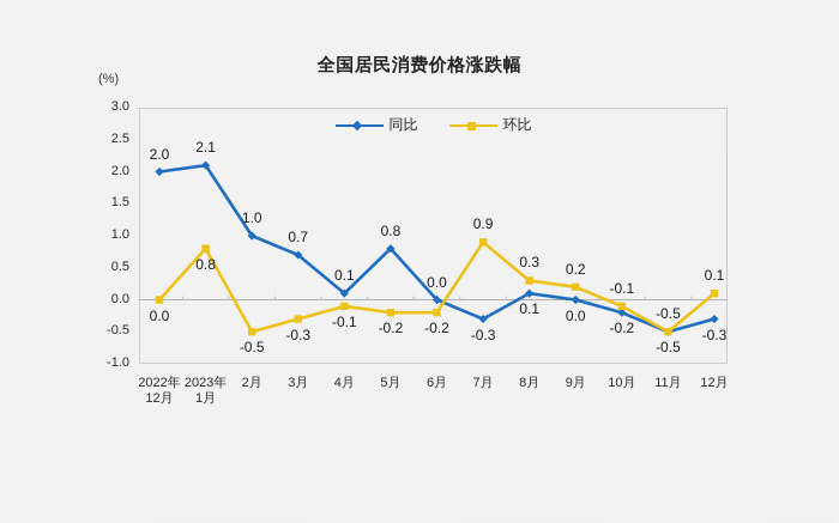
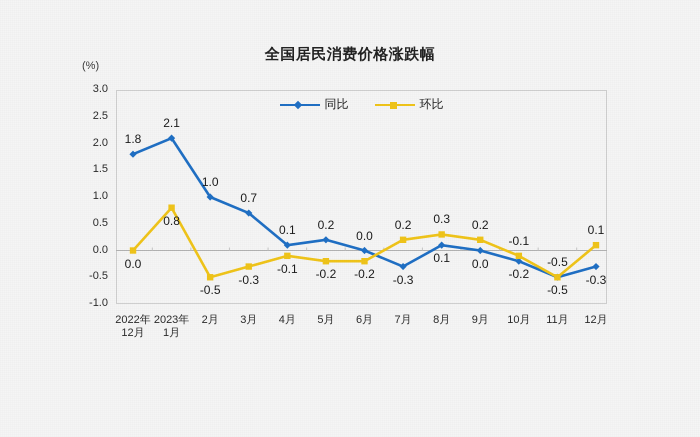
同比/2022年 12月: 2.0 -> 1.8
同比/5月: 0.8 -> 0.2
环比/7月: 0.9 -> 0.2
